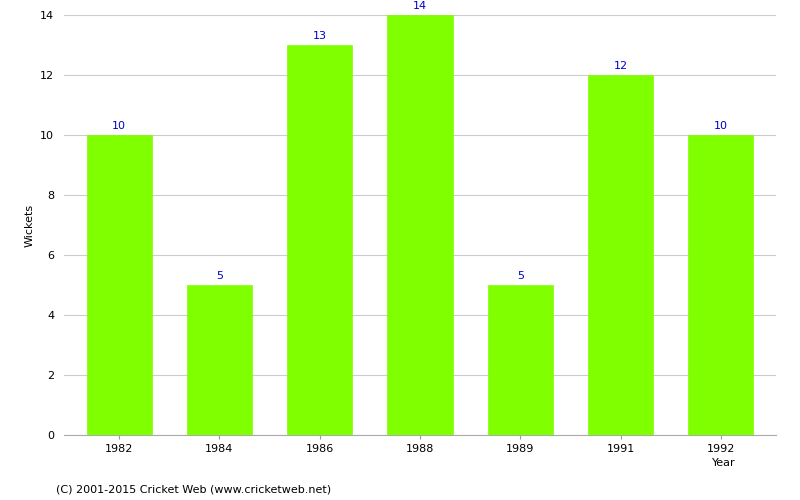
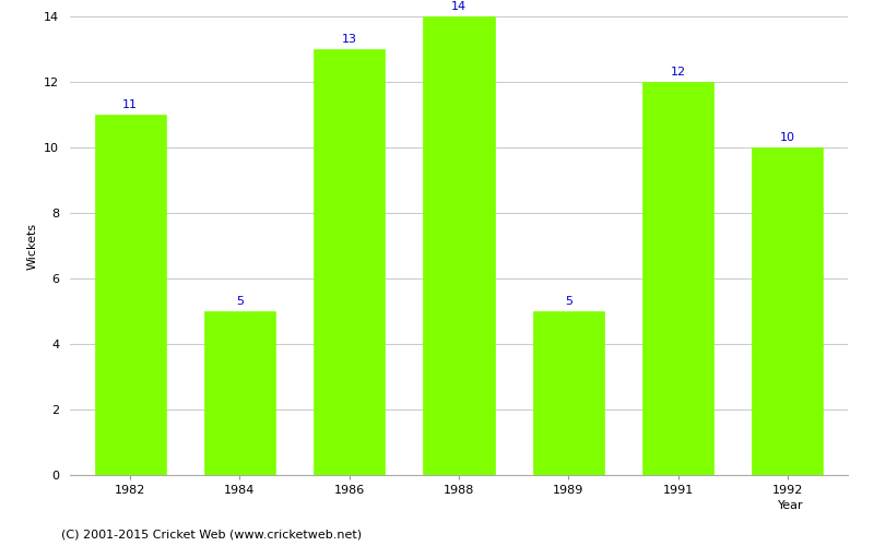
1982: 10 -> 11
